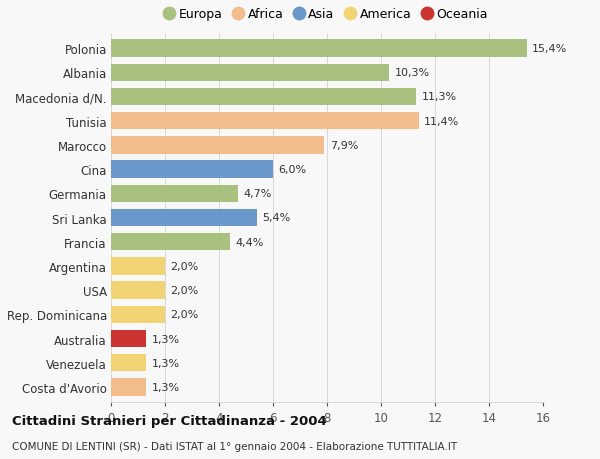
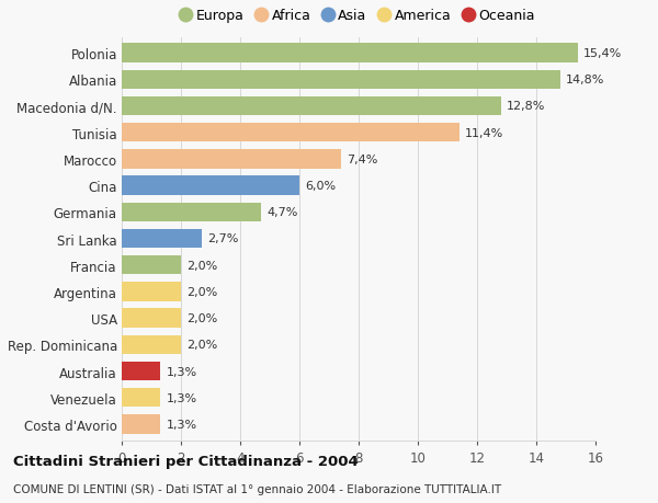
Albania: 10,3% -> 14,8%
Macedonia d/N.: 11,3% -> 12,8%
Marocco: 7,9% -> 7,4%
Sri Lanka: 5,4% -> 2,7%
Francia: 4,4% -> 2,0%
